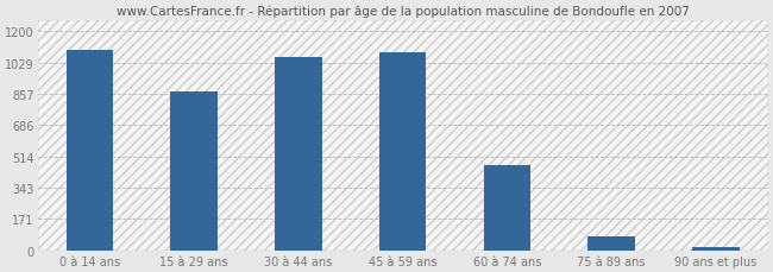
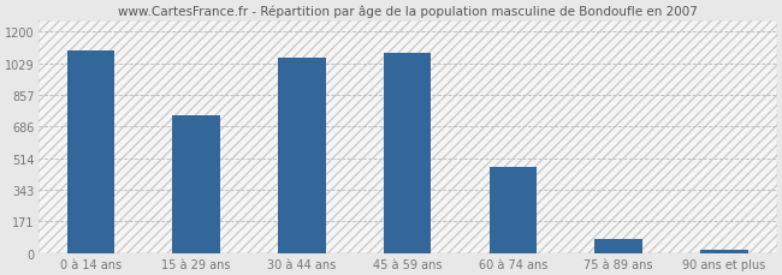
15 à 29 ans: 870 -> 750
